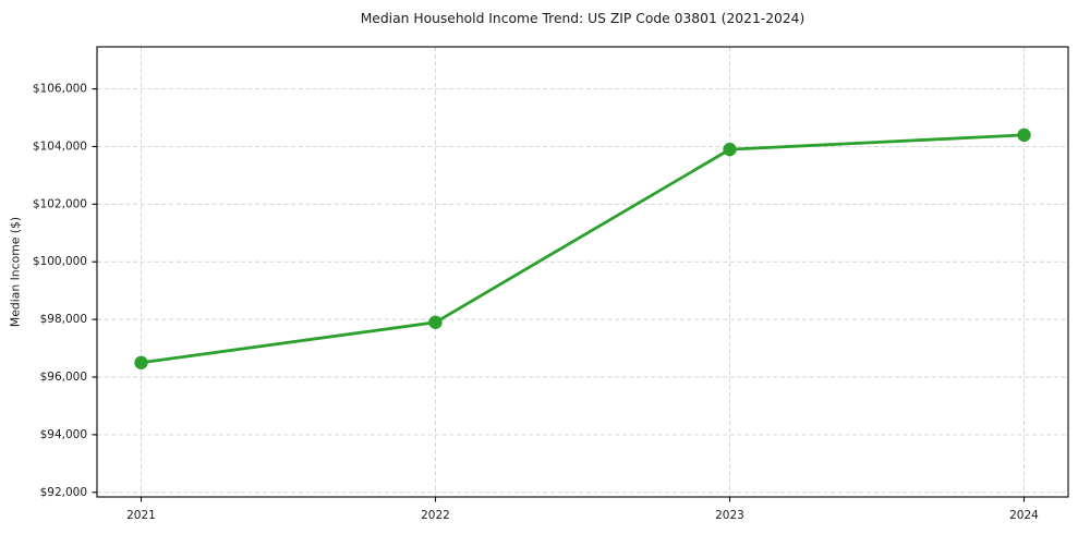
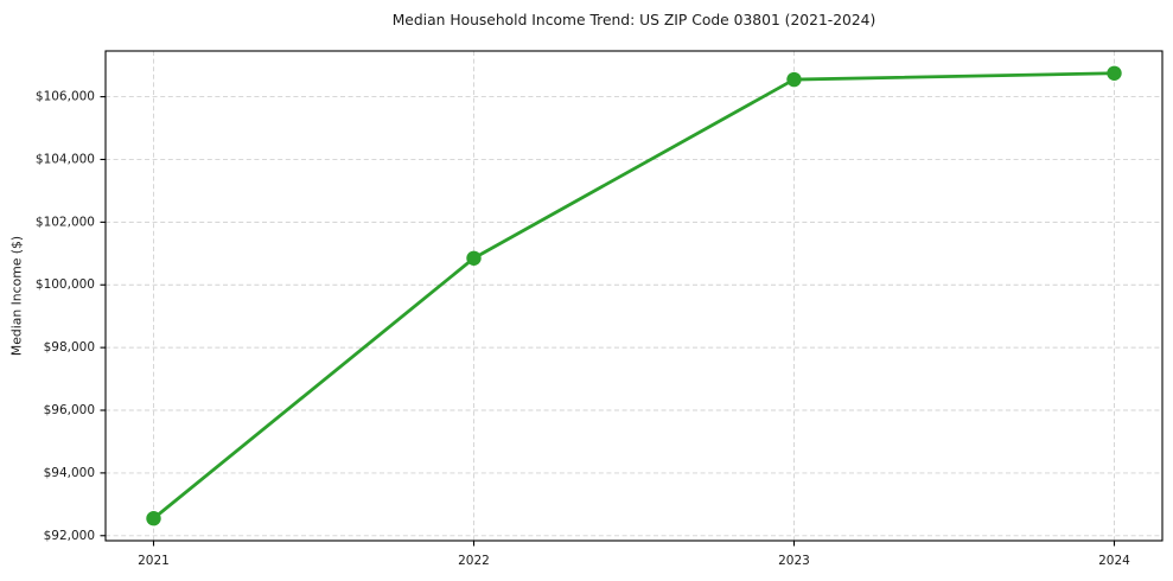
2021: $96500 -> $92600
2022: $97900 -> $100800
2023: $103900 -> $106600
2024: $104400 -> $106800
